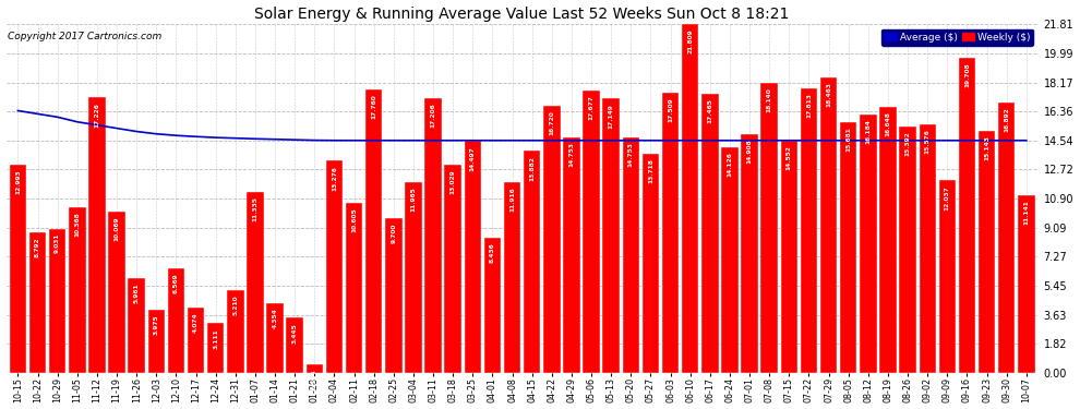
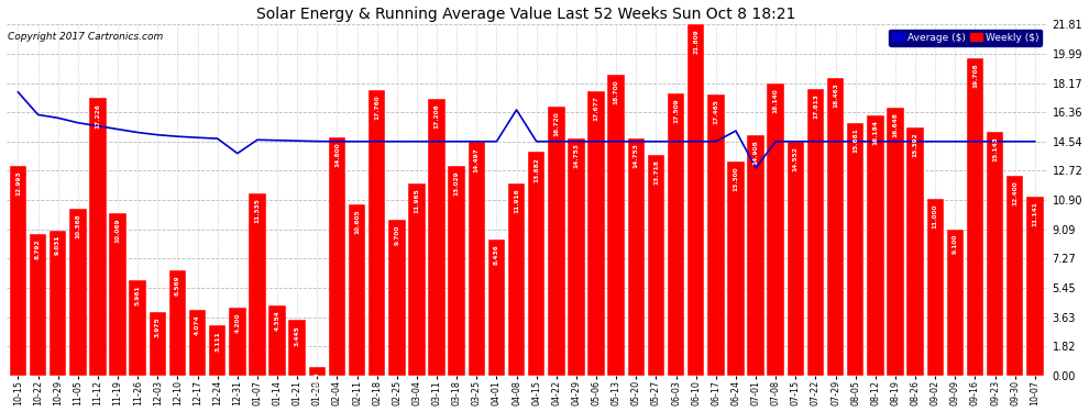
Average ($)/10-15: 16.4 -> 17.6
Weekly ($)/12-31: 5.2 -> 4.2
Average ($)/12-31: 14.7 -> 13.8
Weekly ($)/02-04: 13.3 -> 14.8
Average ($)/04-08: 14.5 -> 16.5
Weekly ($)/05-13: 17.1 -> 18.7
Weekly ($)/06-24: 14.1 -> 13.3
Average ($)/06-24: 14.5 -> 15.2
Average ($)/07-01: 14.5 -> 12.9
Weekly ($)/09-02: 15.6 -> 11.0
Weekly ($)/09-09: 12.0 -> 9.1
Weekly ($)/09-30: 16.9 -> 12.4
